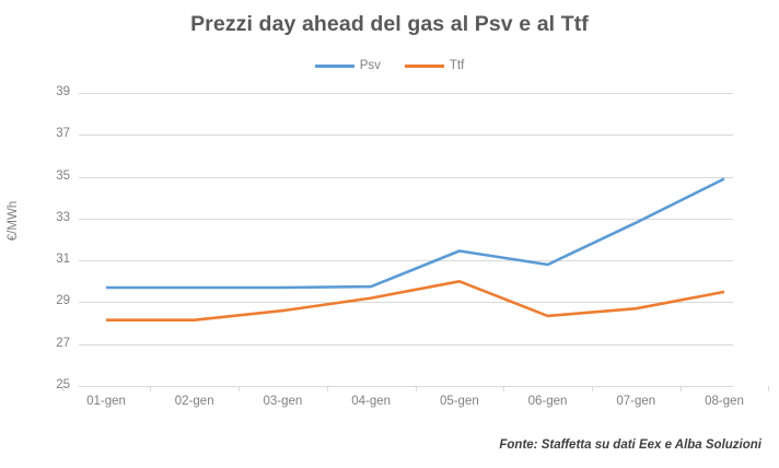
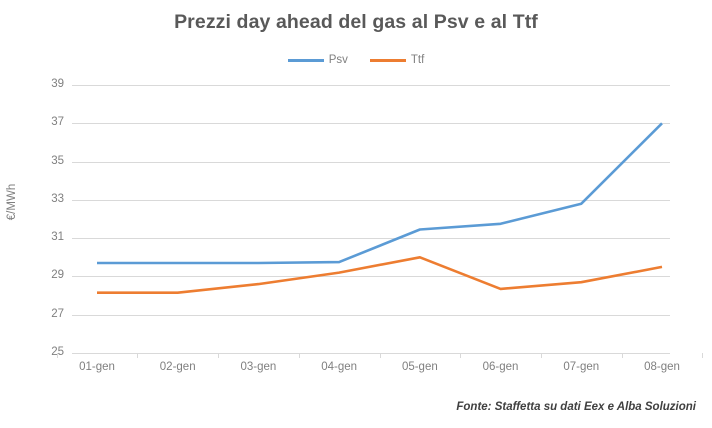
Psv/06-gen: 30.8 -> 31.8
Psv/08-gen: 34.9 -> 37.0
